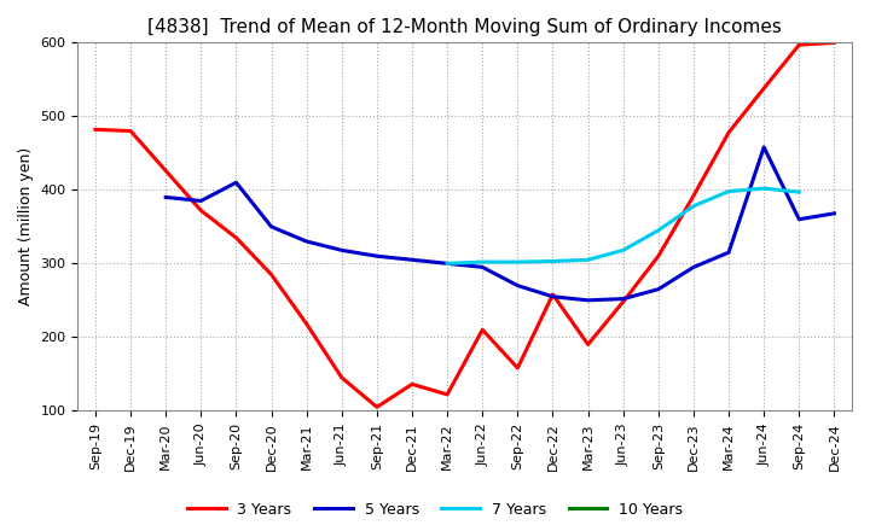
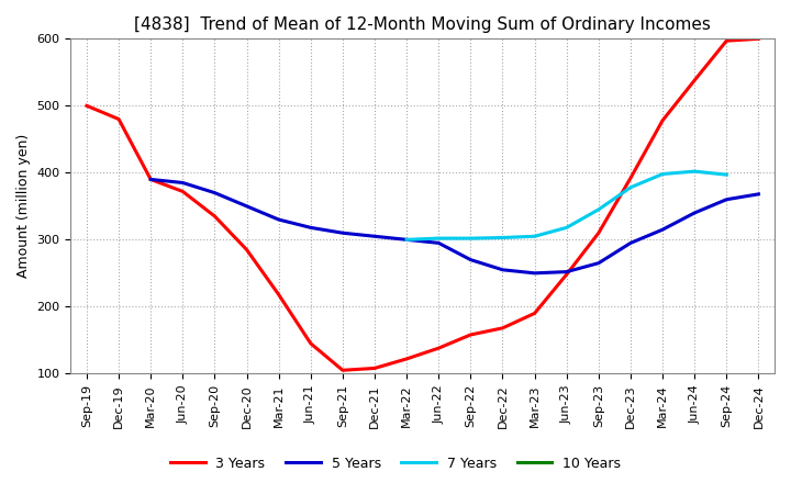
3 Years/Sep-19: 482 -> 500
3 Years/Mar-20: 426 -> 390
5 Years/Sep-20: 410 -> 370
3 Years/Dec-21: 136 -> 108
3 Years/Jun-22: 210 -> 138
3 Years/Dec-22: 258 -> 168
5 Years/Jun-24: 458 -> 340
